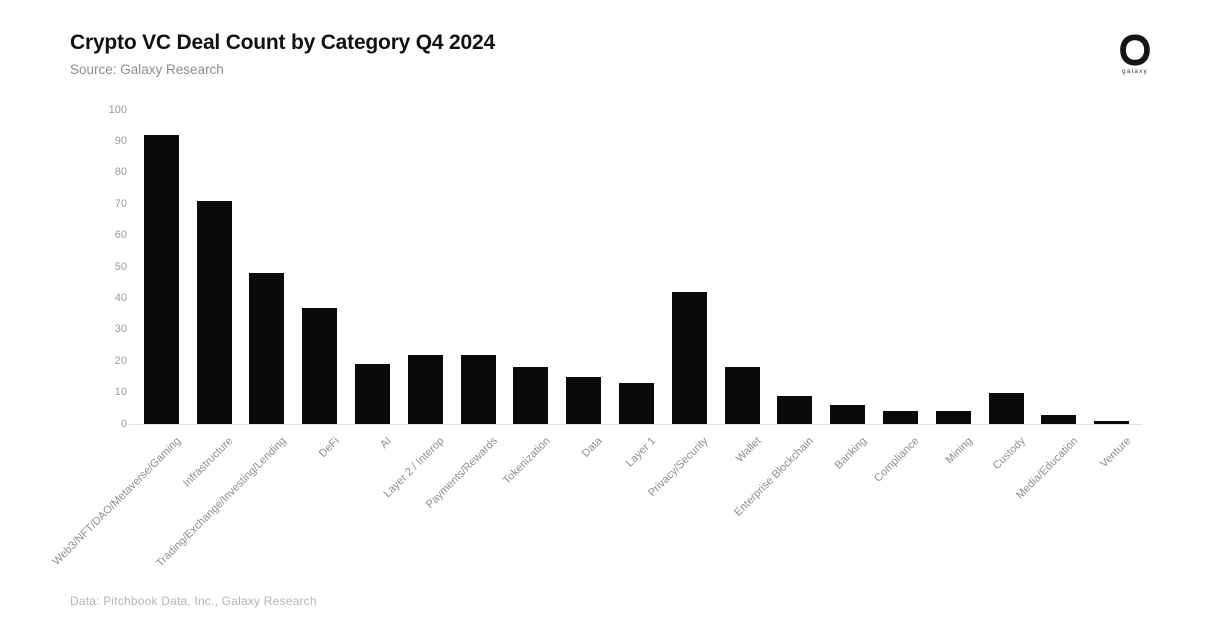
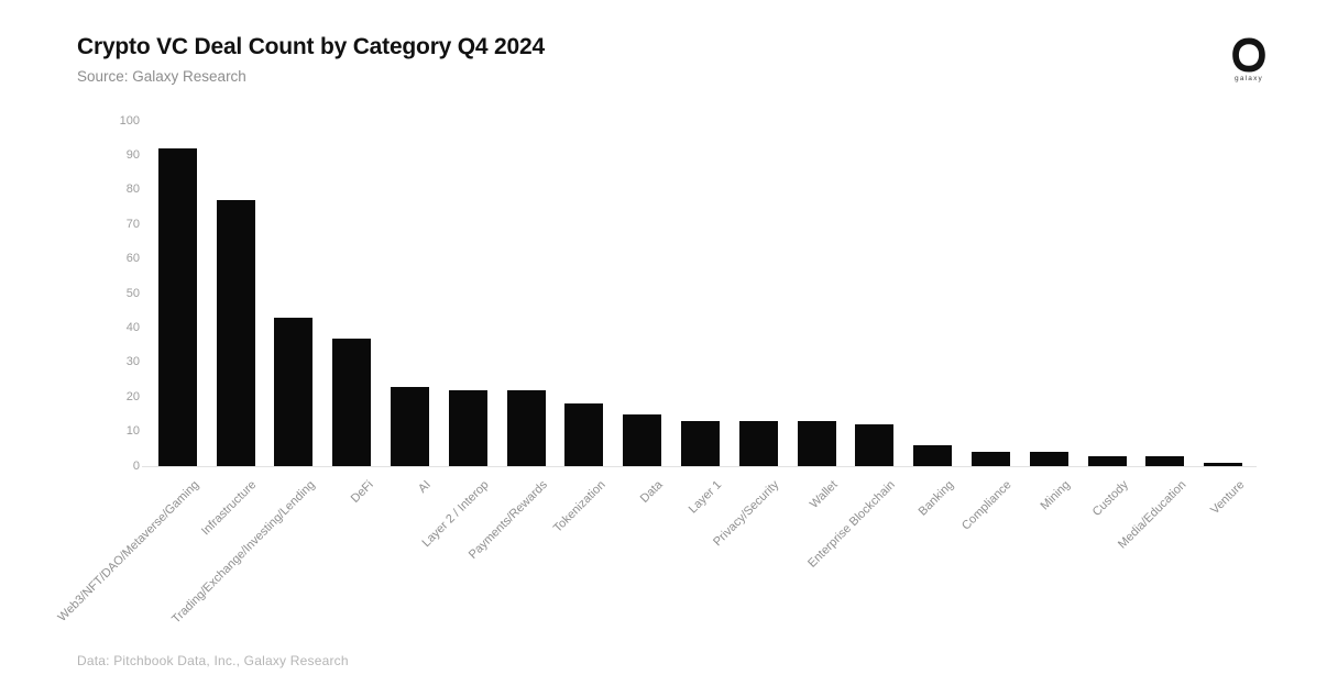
Infrastructure: 71 -> 77
Trading/Exchange/Investing/Lending: 48 -> 43
AI: 19 -> 23
Privacy/Security: 42 -> 13
Wallet: 18 -> 13
Enterprise Blockchain: 9 -> 12
Custody: 10 -> 3
